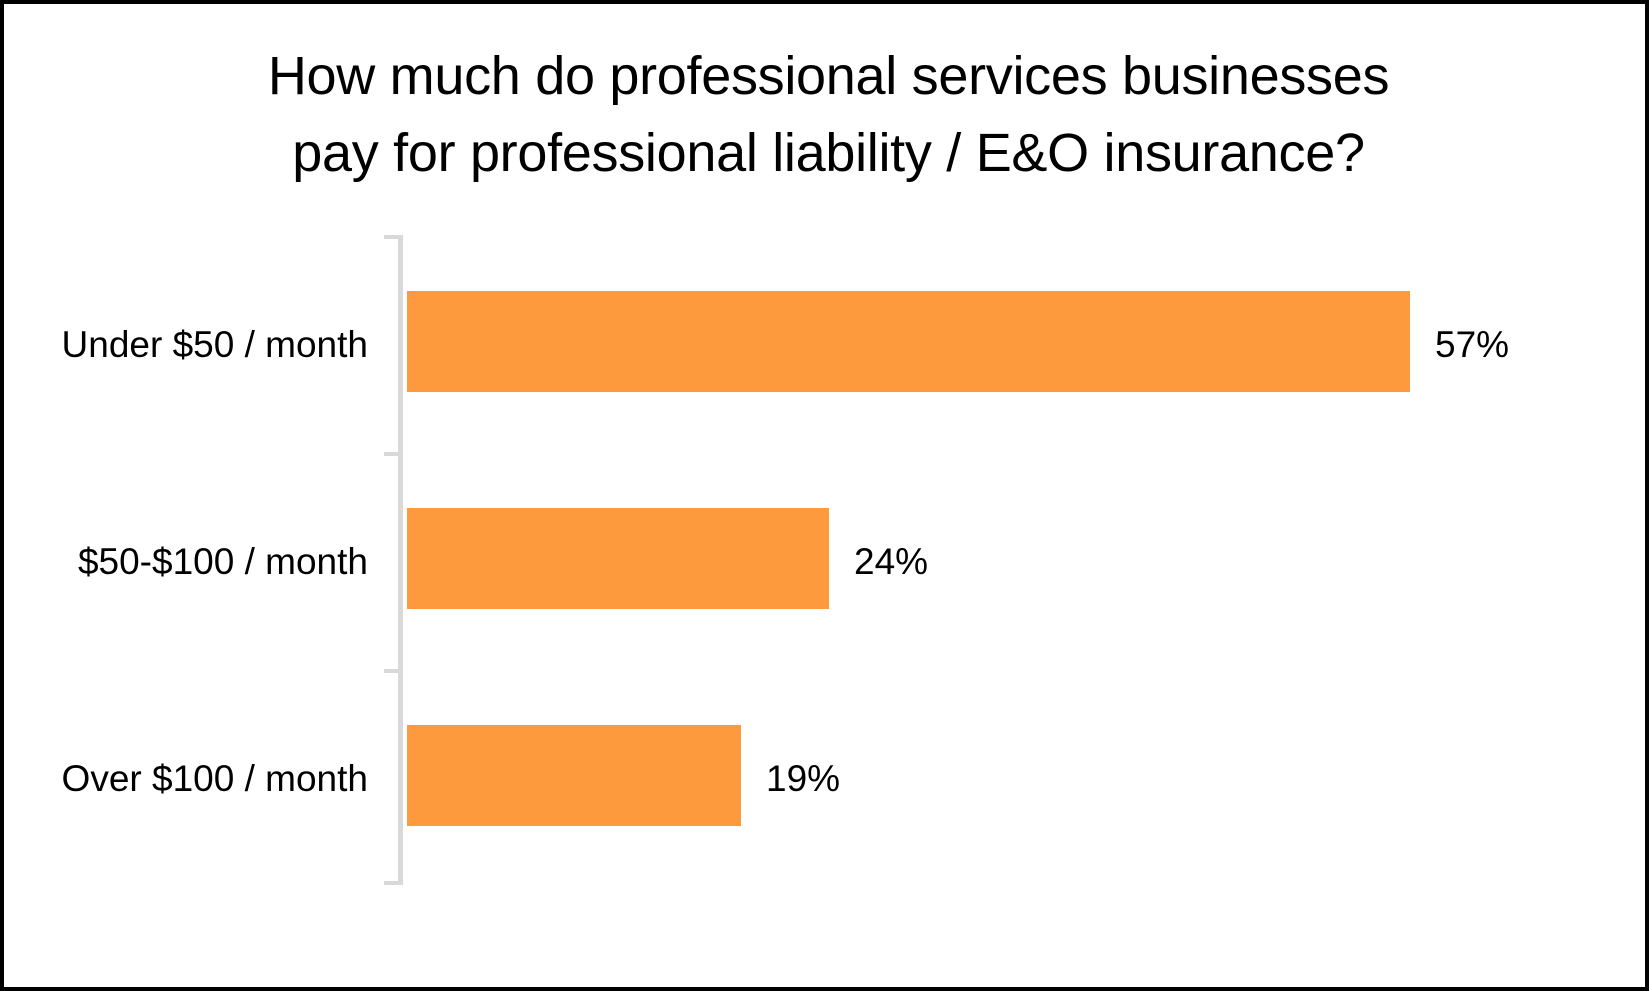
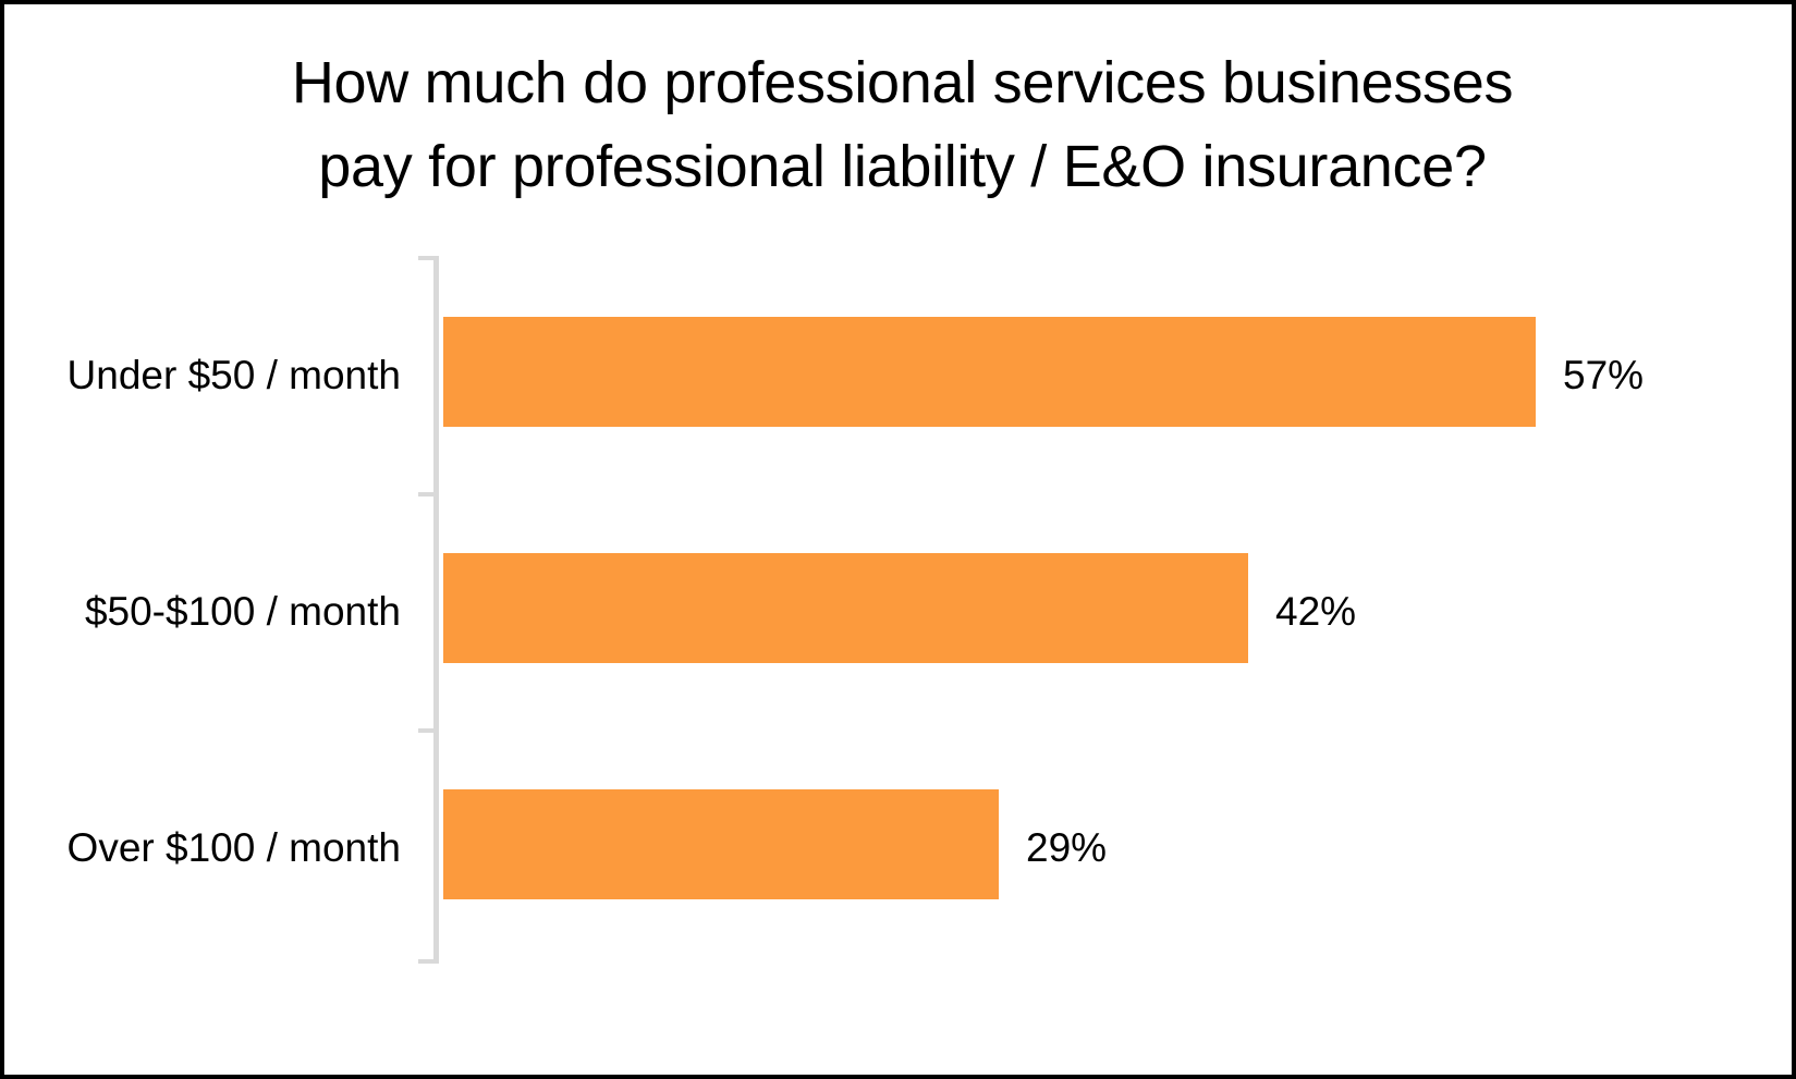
$50-$100 / month: 24% -> 42%
Over $100 / month: 19% -> 29%
